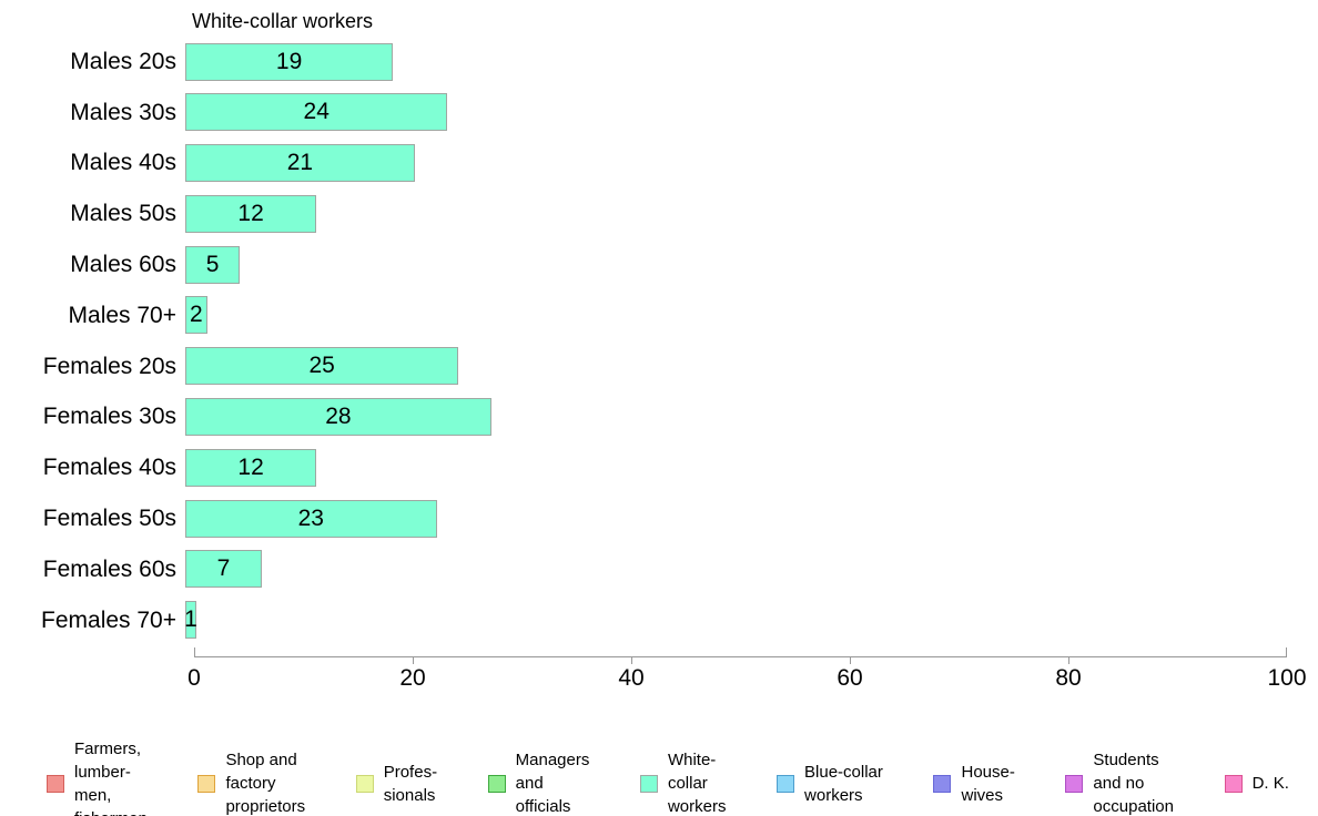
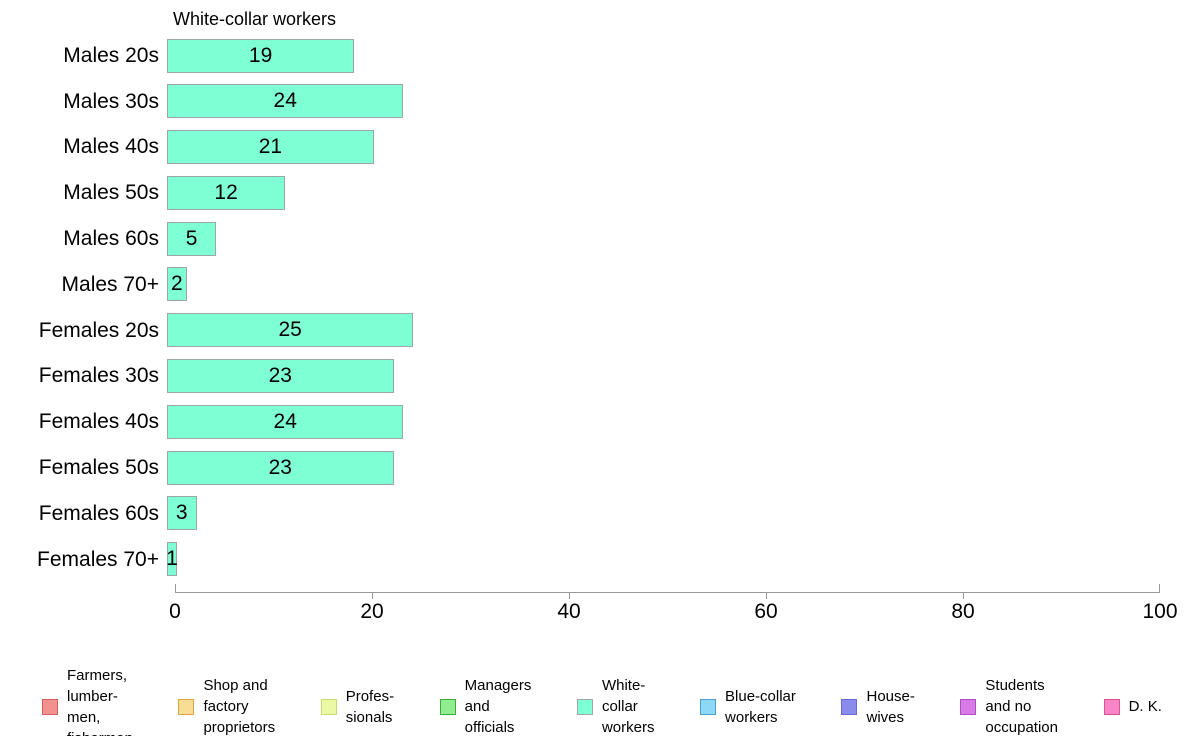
Females 30s: 28 -> 23
Females 40s: 12 -> 24
Females 60s: 7 -> 3
